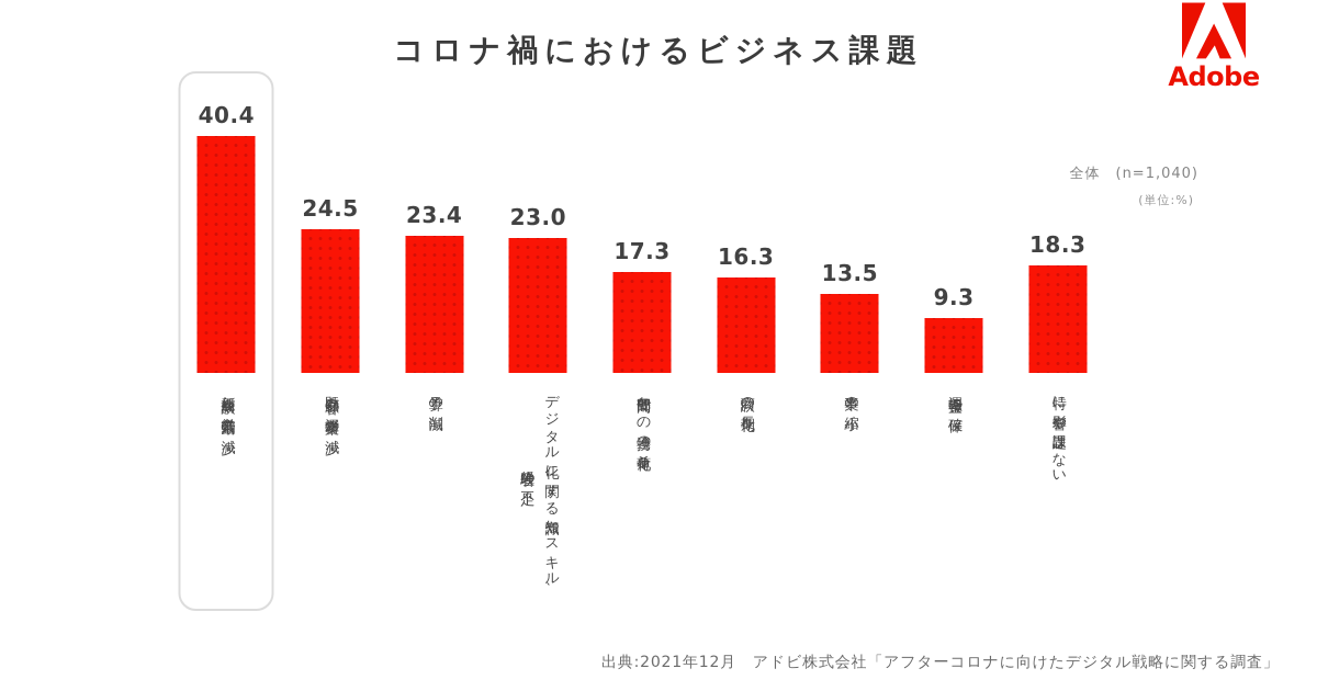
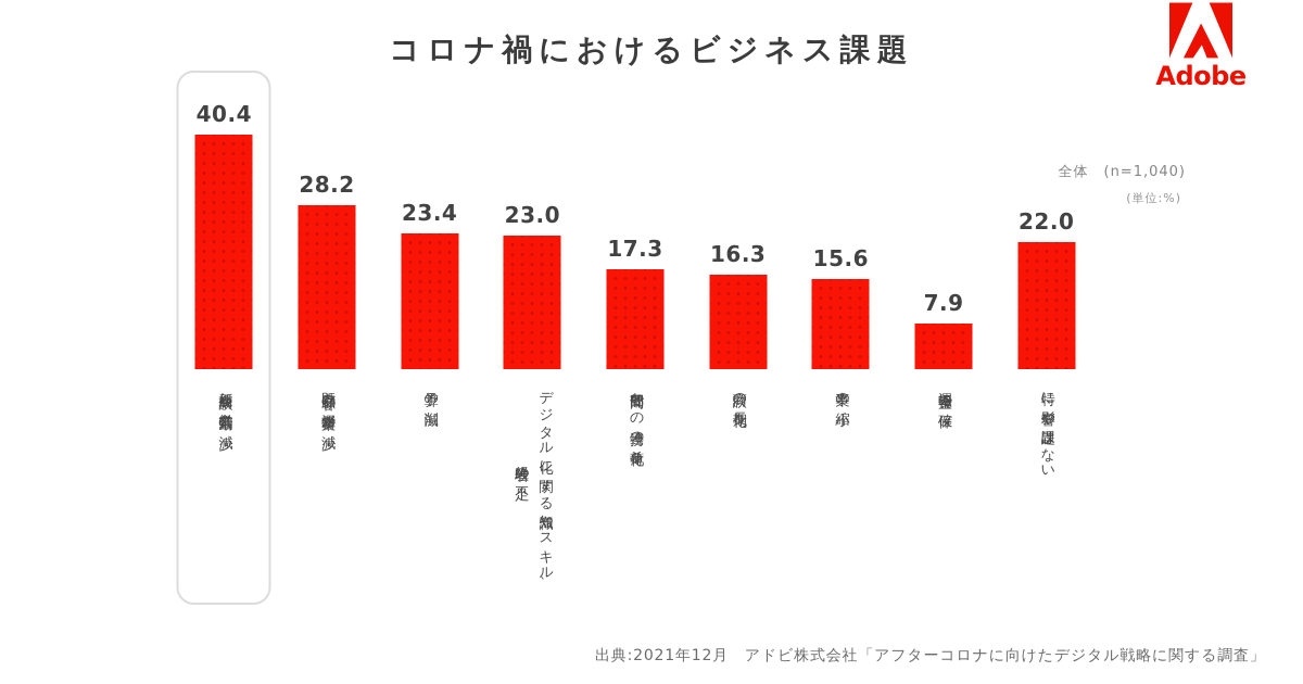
既存顧客の深耕営業の減少: 24.5 -> 28.2
事業の縮小: 13.5 -> 15.6
運転資金の確保: 9.3 -> 7.9
特に影響や課題はない: 18.3 -> 22.0
